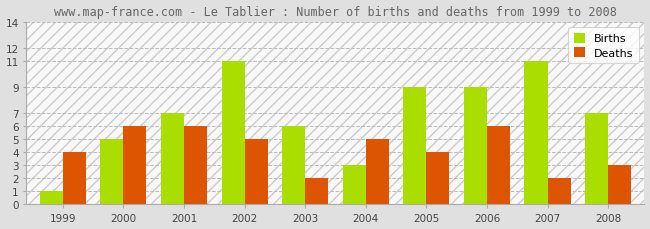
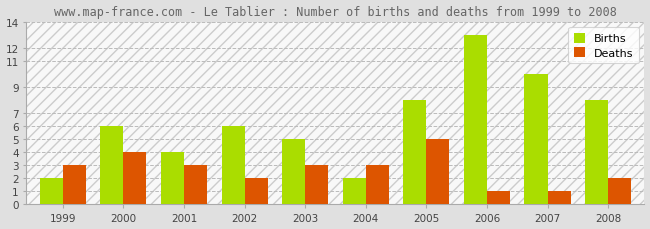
Births/1999: 1 -> 2
Deaths/1999: 4 -> 3
Births/2000: 5 -> 6
Deaths/2000: 6 -> 4
Births/2001: 7 -> 4
Deaths/2001: 6 -> 3
Births/2002: 11 -> 6
Deaths/2002: 5 -> 2
Births/2003: 6 -> 5
Deaths/2003: 2 -> 3
Births/2004: 3 -> 2
Deaths/2004: 5 -> 3
Births/2005: 9 -> 8
Deaths/2005: 4 -> 5
Births/2006: 9 -> 13
Deaths/2006: 6 -> 1
Births/2007: 11 -> 10
Deaths/2007: 2 -> 1
Births/2008: 7 -> 8
Deaths/2008: 3 -> 2
